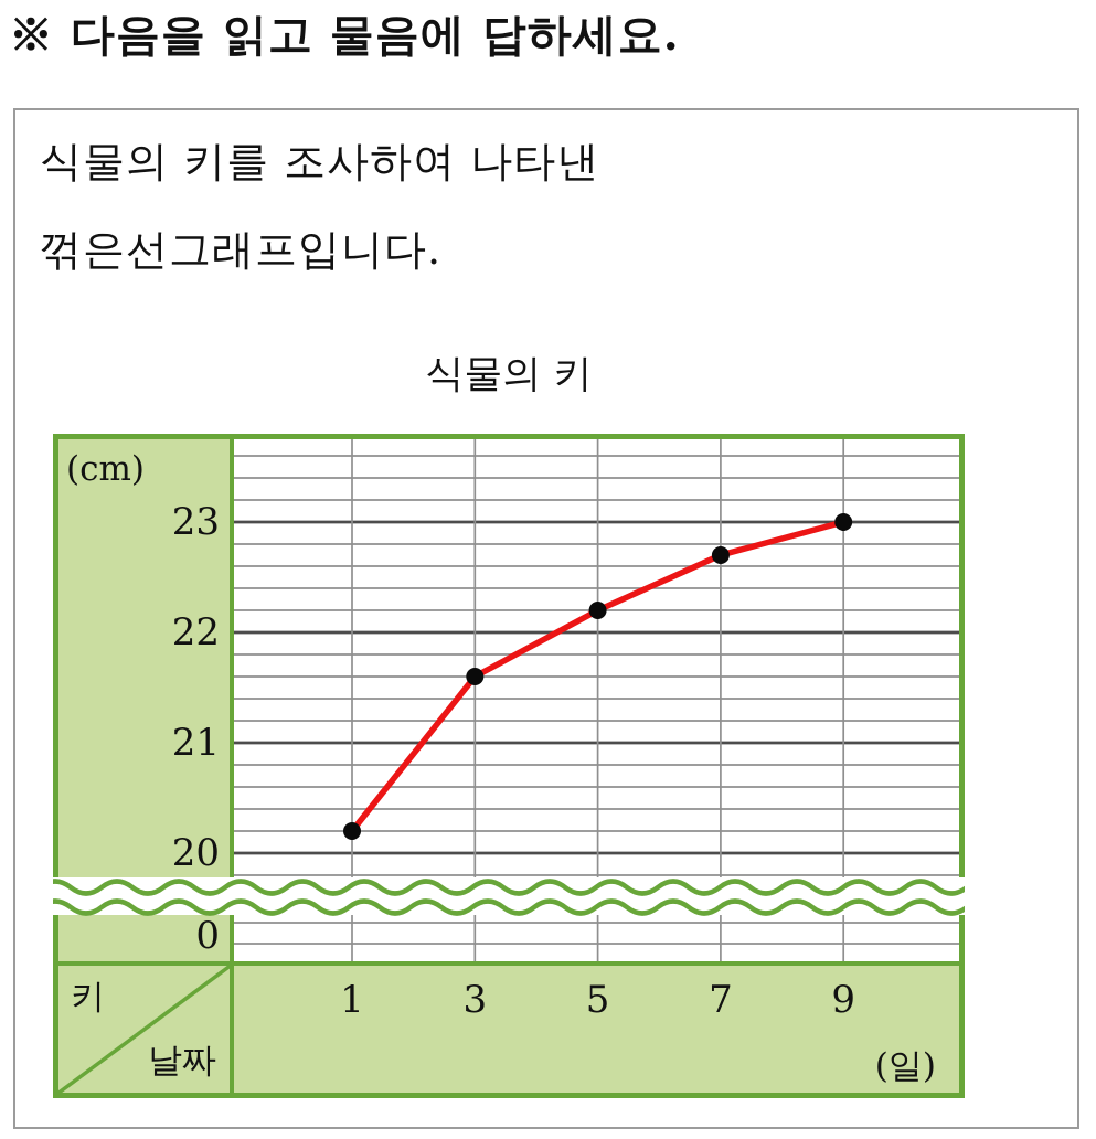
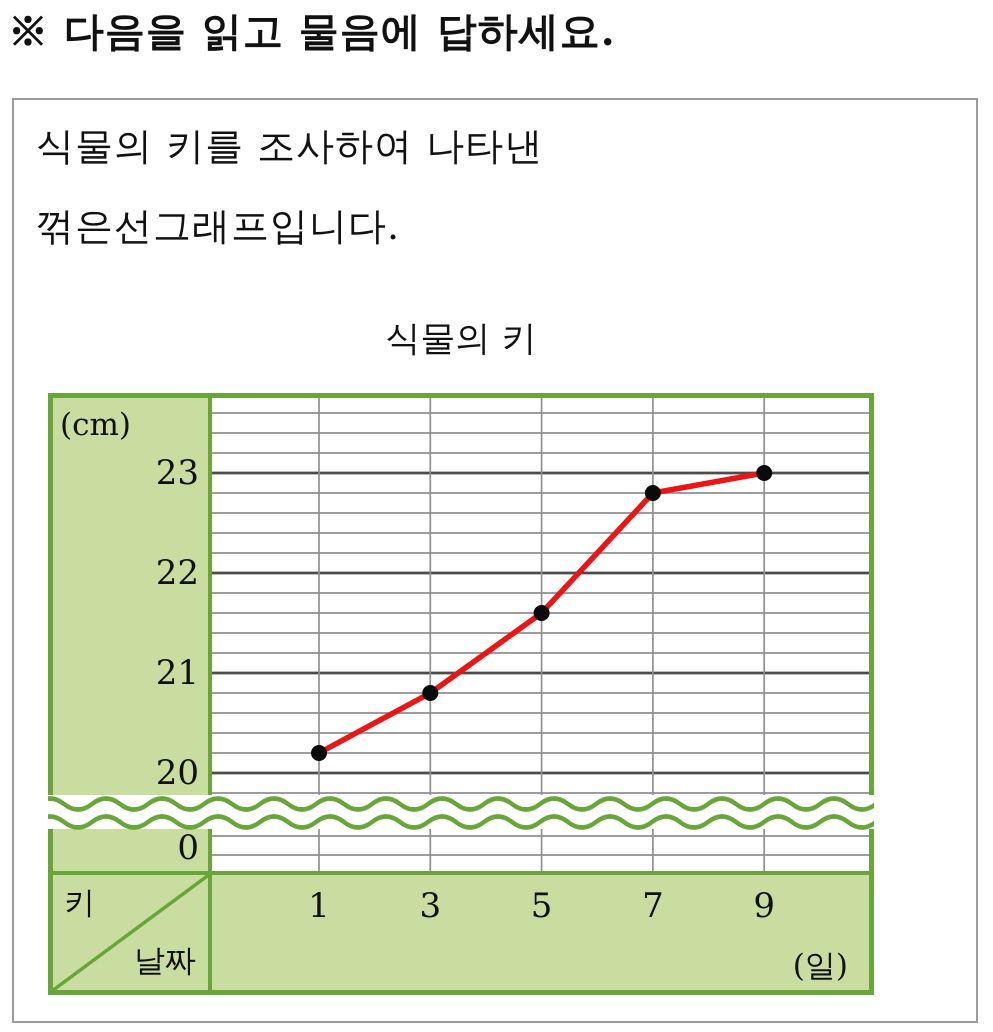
3: 21.6 -> 20.8
5: 22.2 -> 21.6
7: 22.7 -> 22.8
